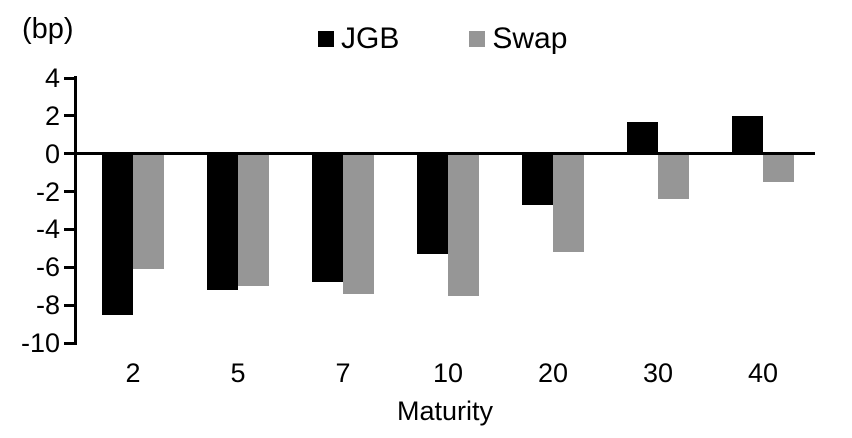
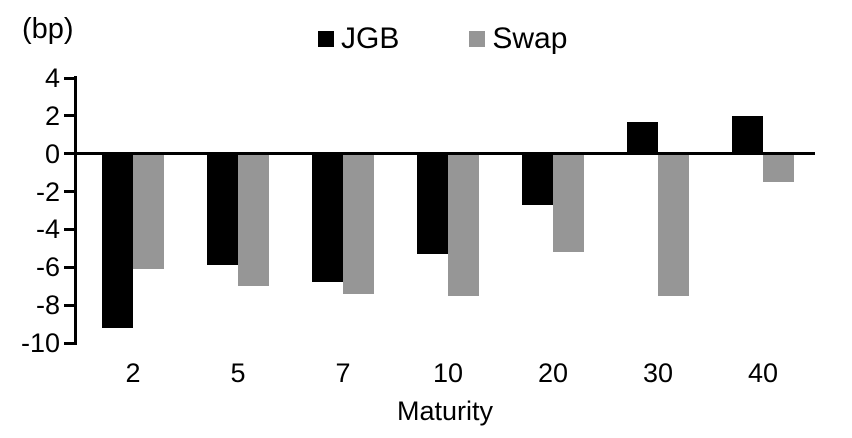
JGB/2: -8.5 -> -9.2
JGB/5: -7.2 -> -5.9
Swap/30: -2.4 -> -7.5
